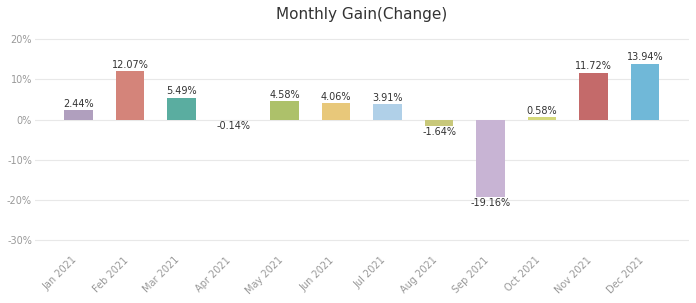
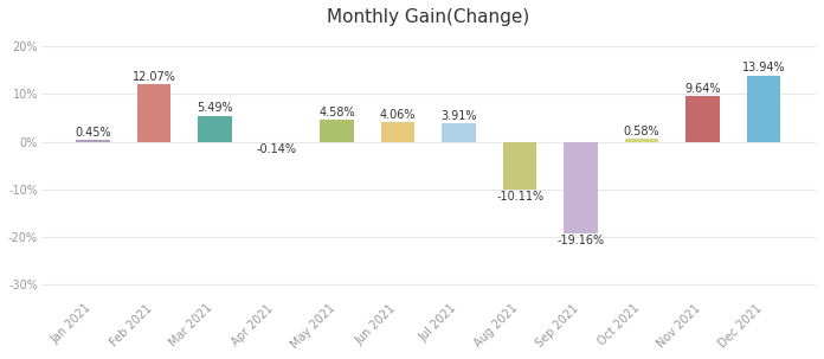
Jan 2021: 2.44% -> 0.45%
Aug 2021: -1.64% -> -10.11%
Nov 2021: 11.72% -> 9.64%
